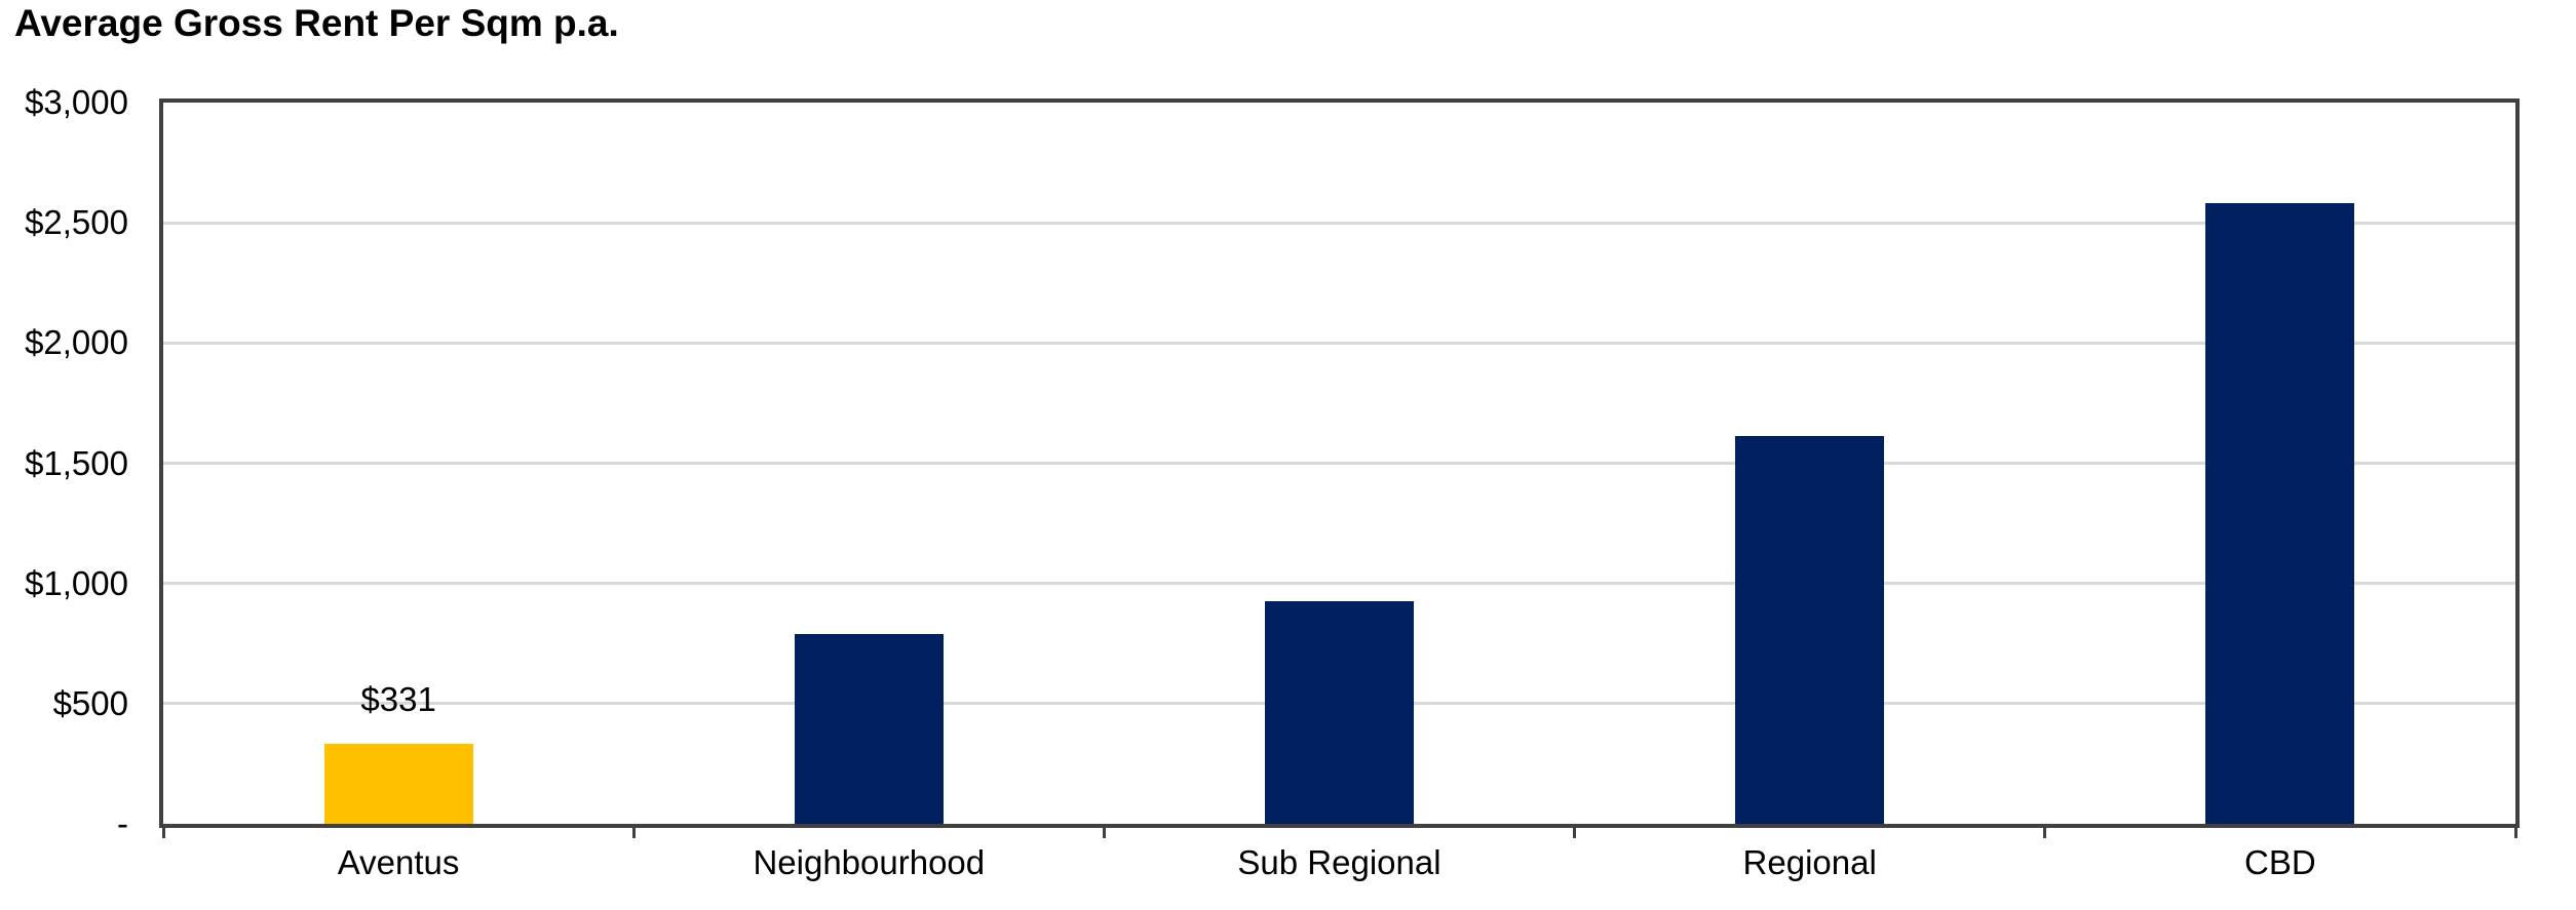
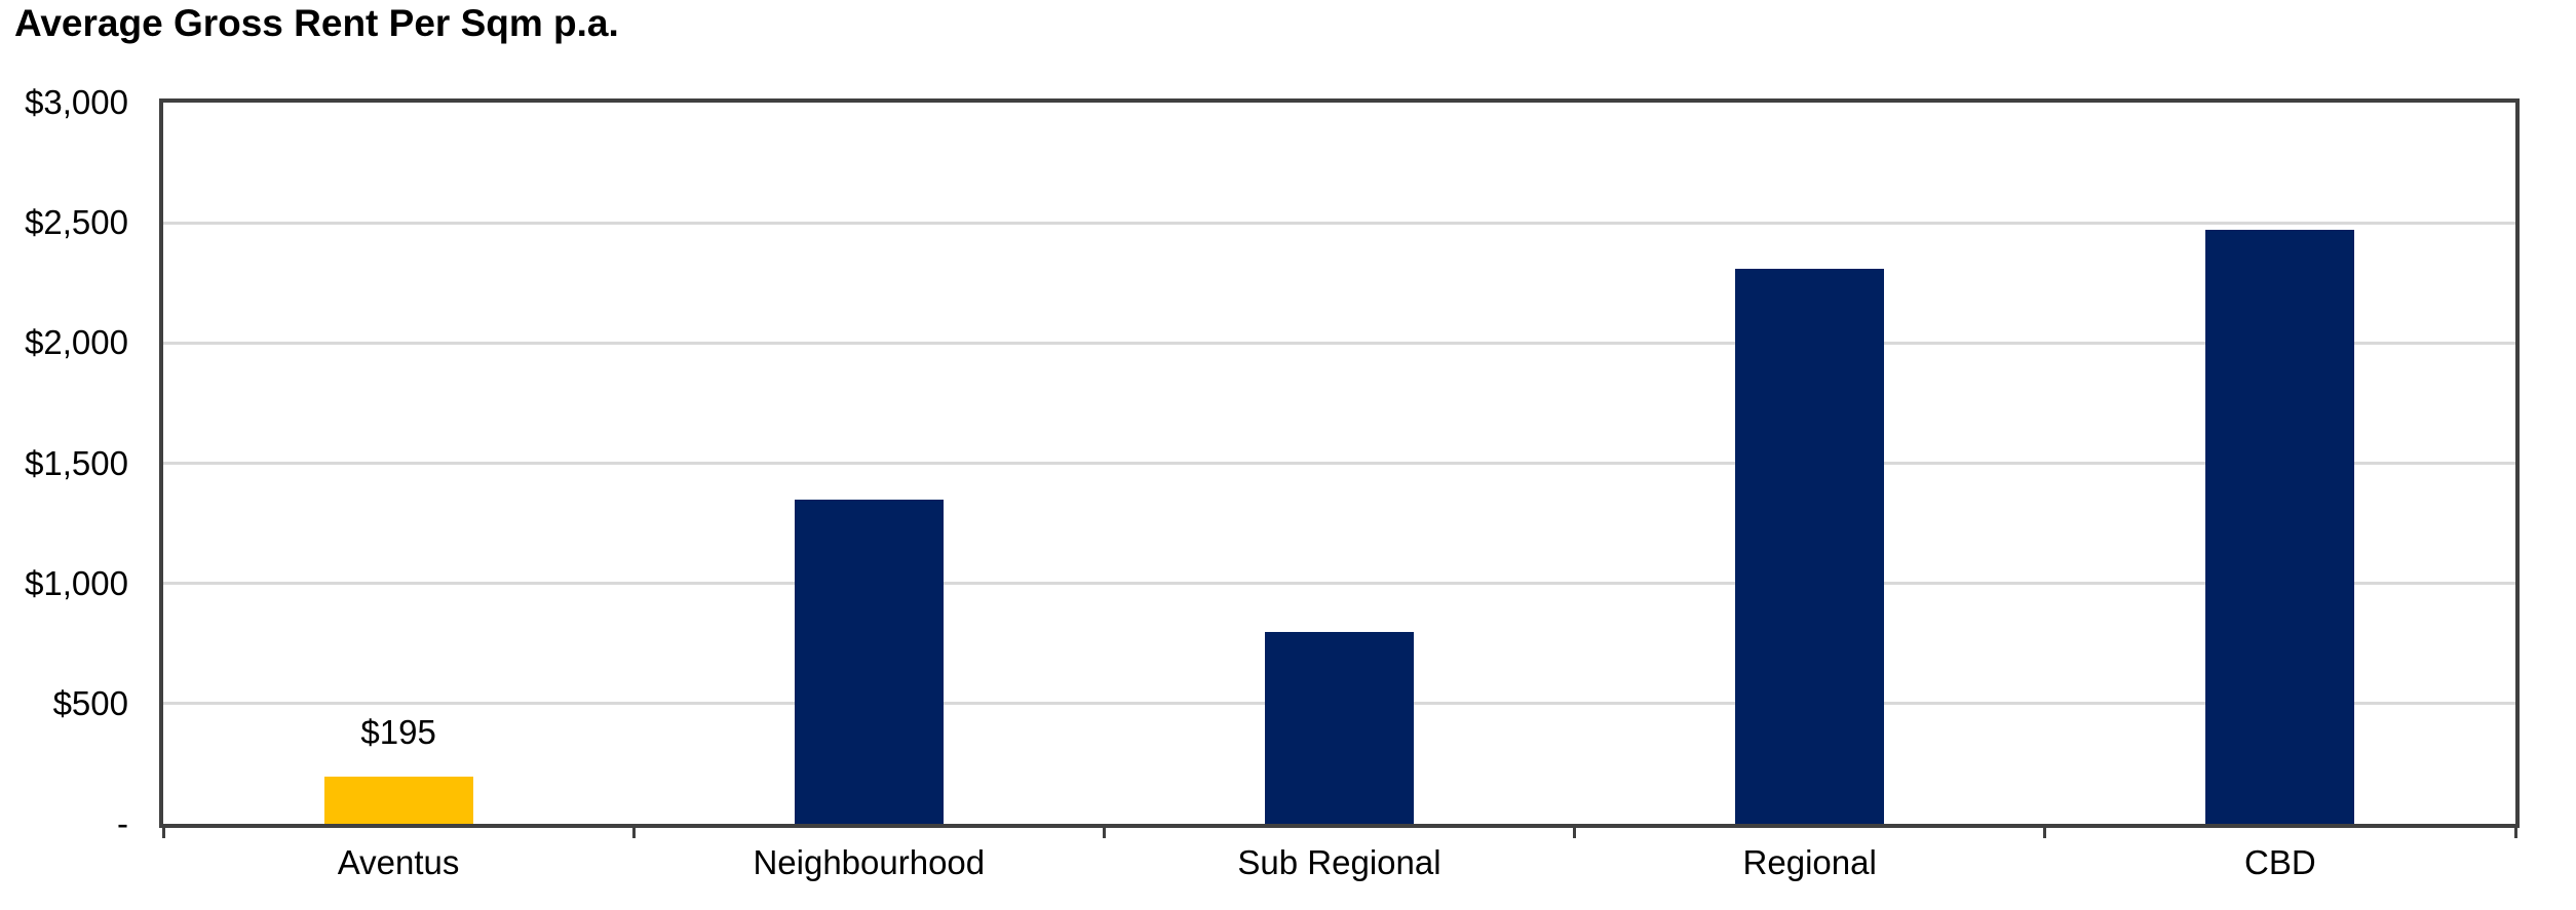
Aventus: $331 -> $195
Neighbourhood: $790 -> $1350
Sub Regional: $920 -> $800
Regional: $1620 -> $2310
CBD: $2580 -> $2470
